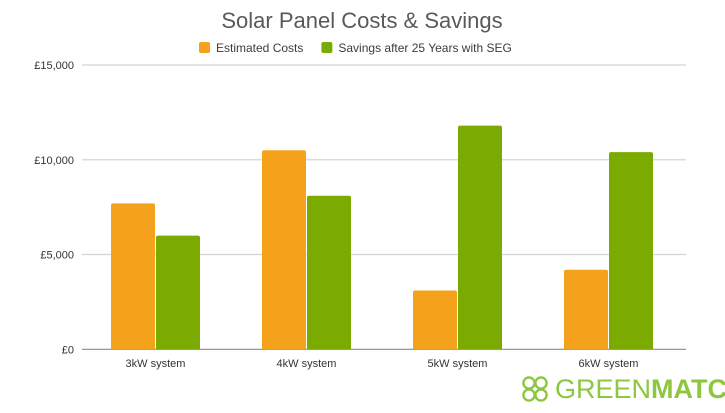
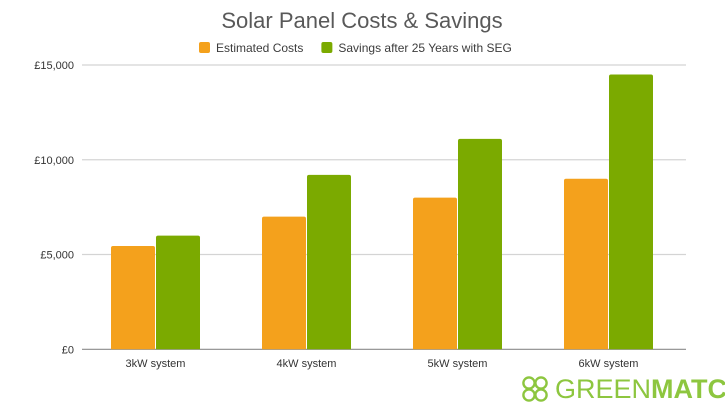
Estimated Costs/3kW system: £7700 -> £5400
Estimated Costs/4kW system: £10500 -> £7000
Savings after 25 Years with SEG/4kW system: £8100 -> £9200
Estimated Costs/5kW system: £3100 -> £8000
Savings after 25 Years with SEG/5kW system: £11800 -> £11100
Estimated Costs/6kW system: £4200 -> £9000
Savings after 25 Years with SEG/6kW system: £10400 -> £14500
